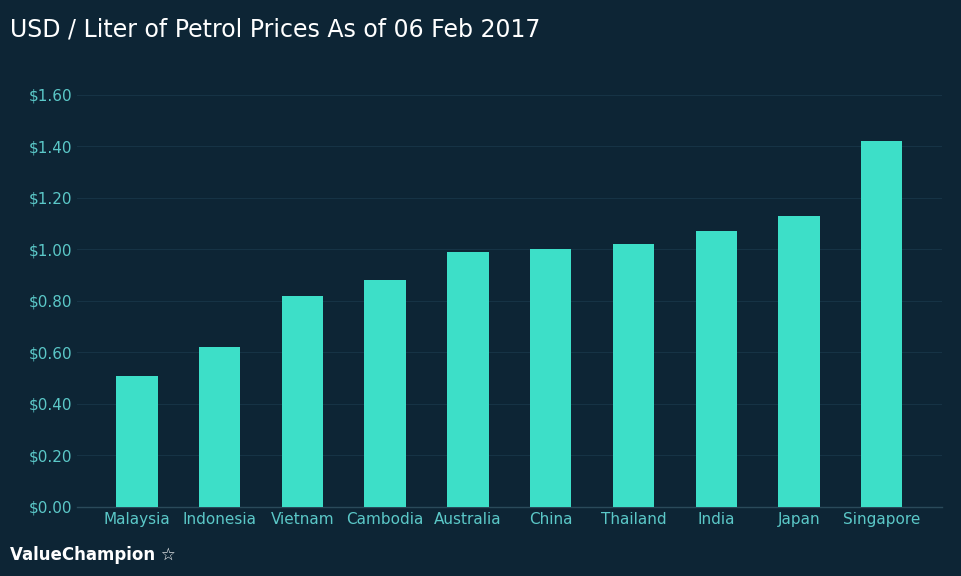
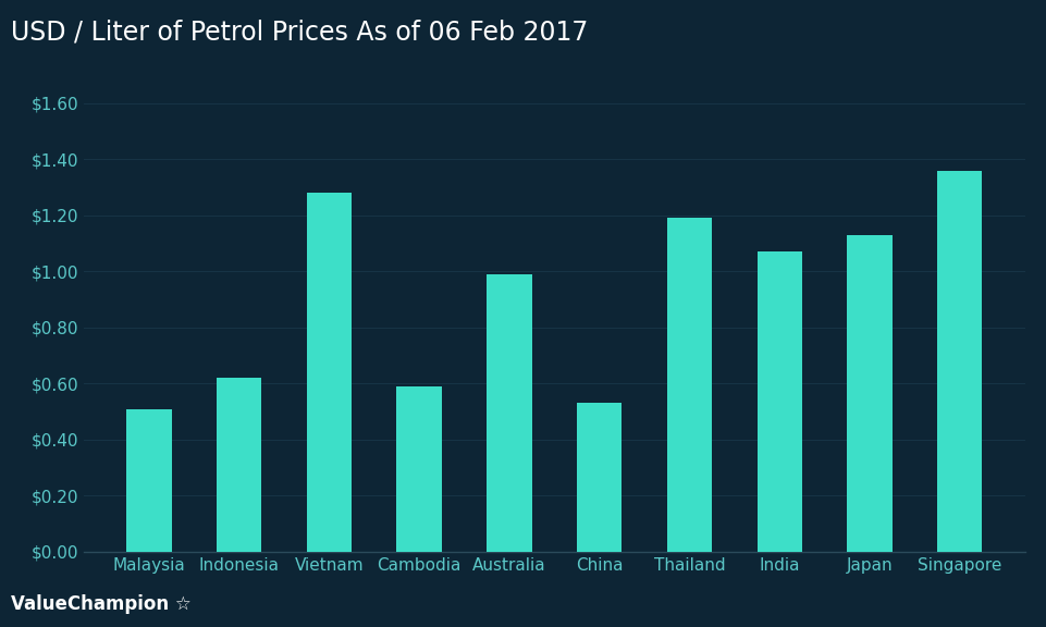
Vietnam: $0.82 -> $1.28
Cambodia: $0.88 -> $0.59
China: $1.00 -> $0.53
Thailand: $1.02 -> $1.19
Singapore: $1.42 -> $1.36
